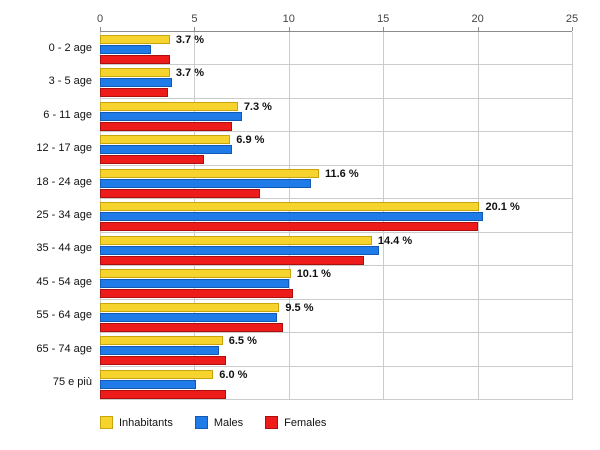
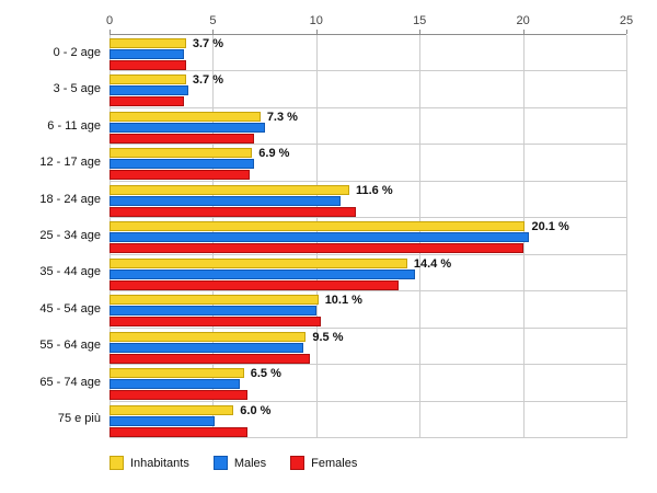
Males/0 - 2 age: 2.7 -> 3.6
Females/12 - 17 age: 5.5 -> 6.8
Females/18 - 24 age: 8.5 -> 11.9
